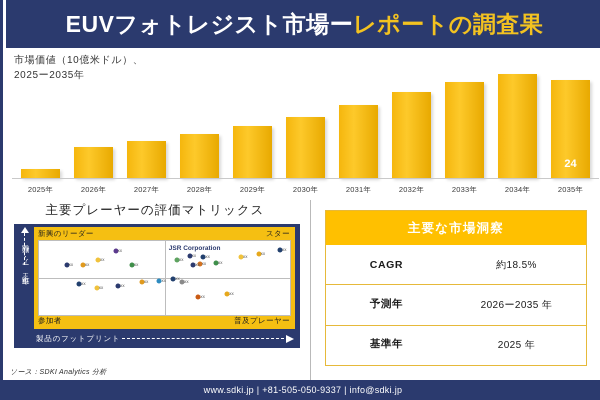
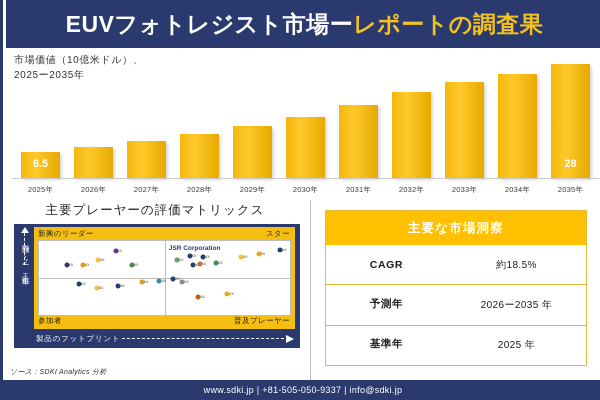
2025年: 2.3 -> 6.5
2035年: 24 -> 28
